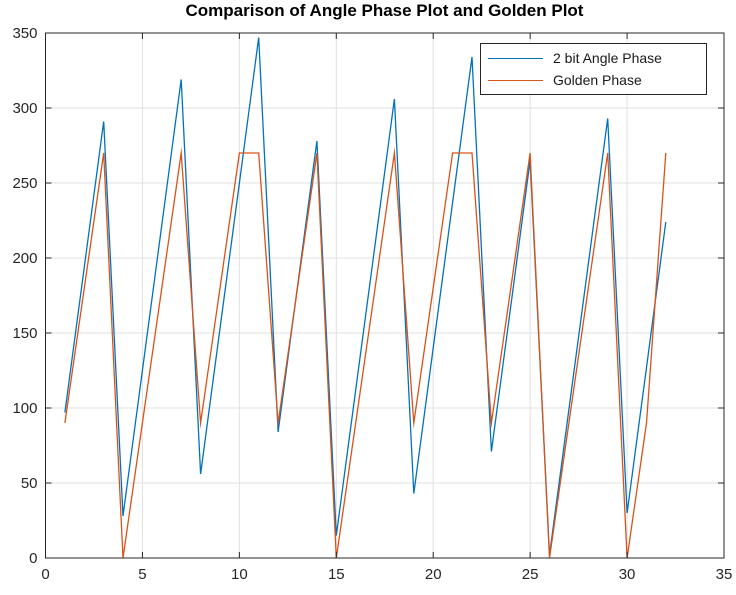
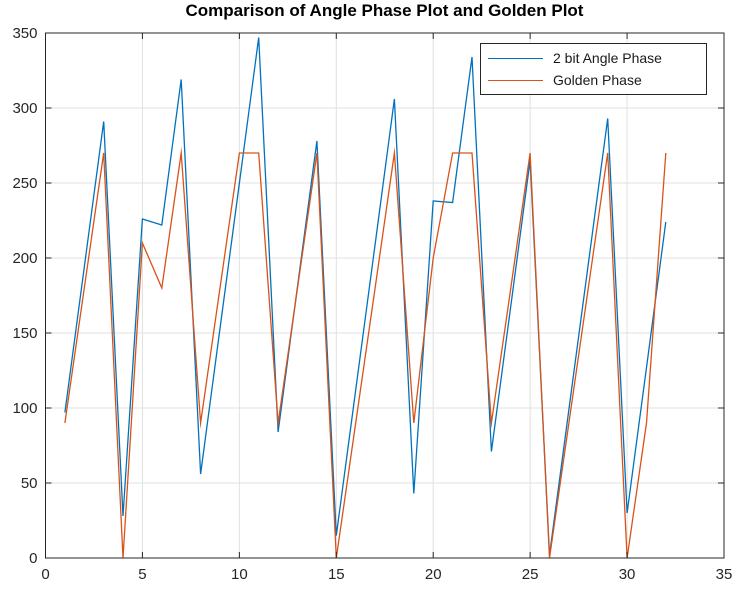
2 bit Angle Phase/5: 125 -> 226
Golden Phase/5: 90 -> 210
2 bit Angle Phase/20: 140 -> 238
Golden Phase/20: 180 -> 200
